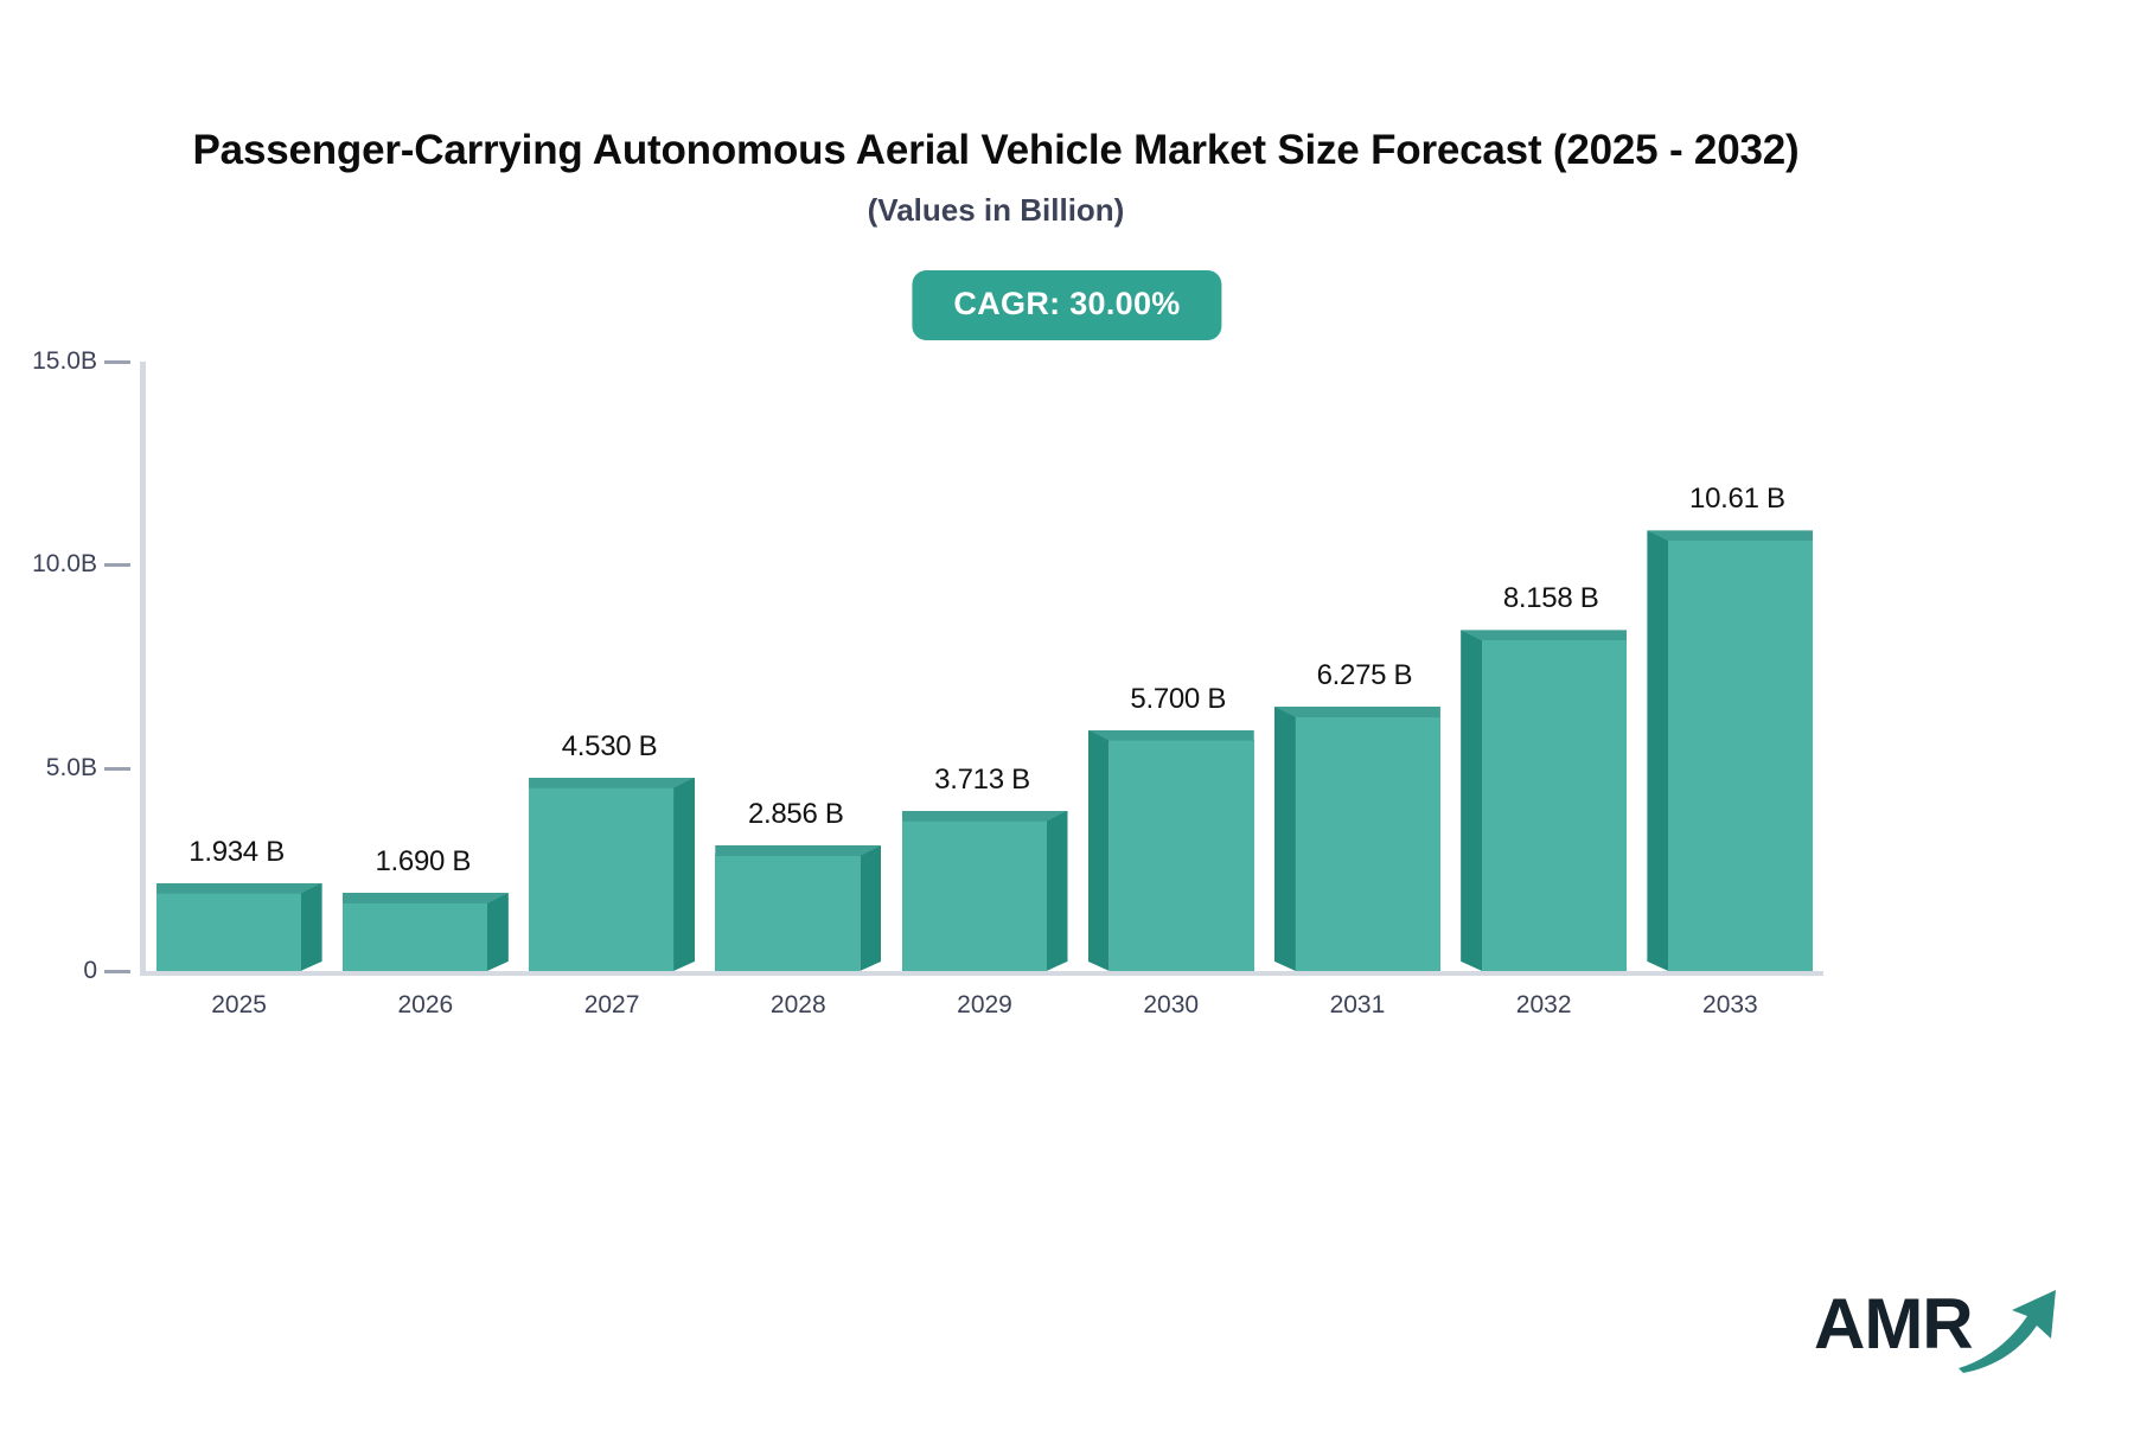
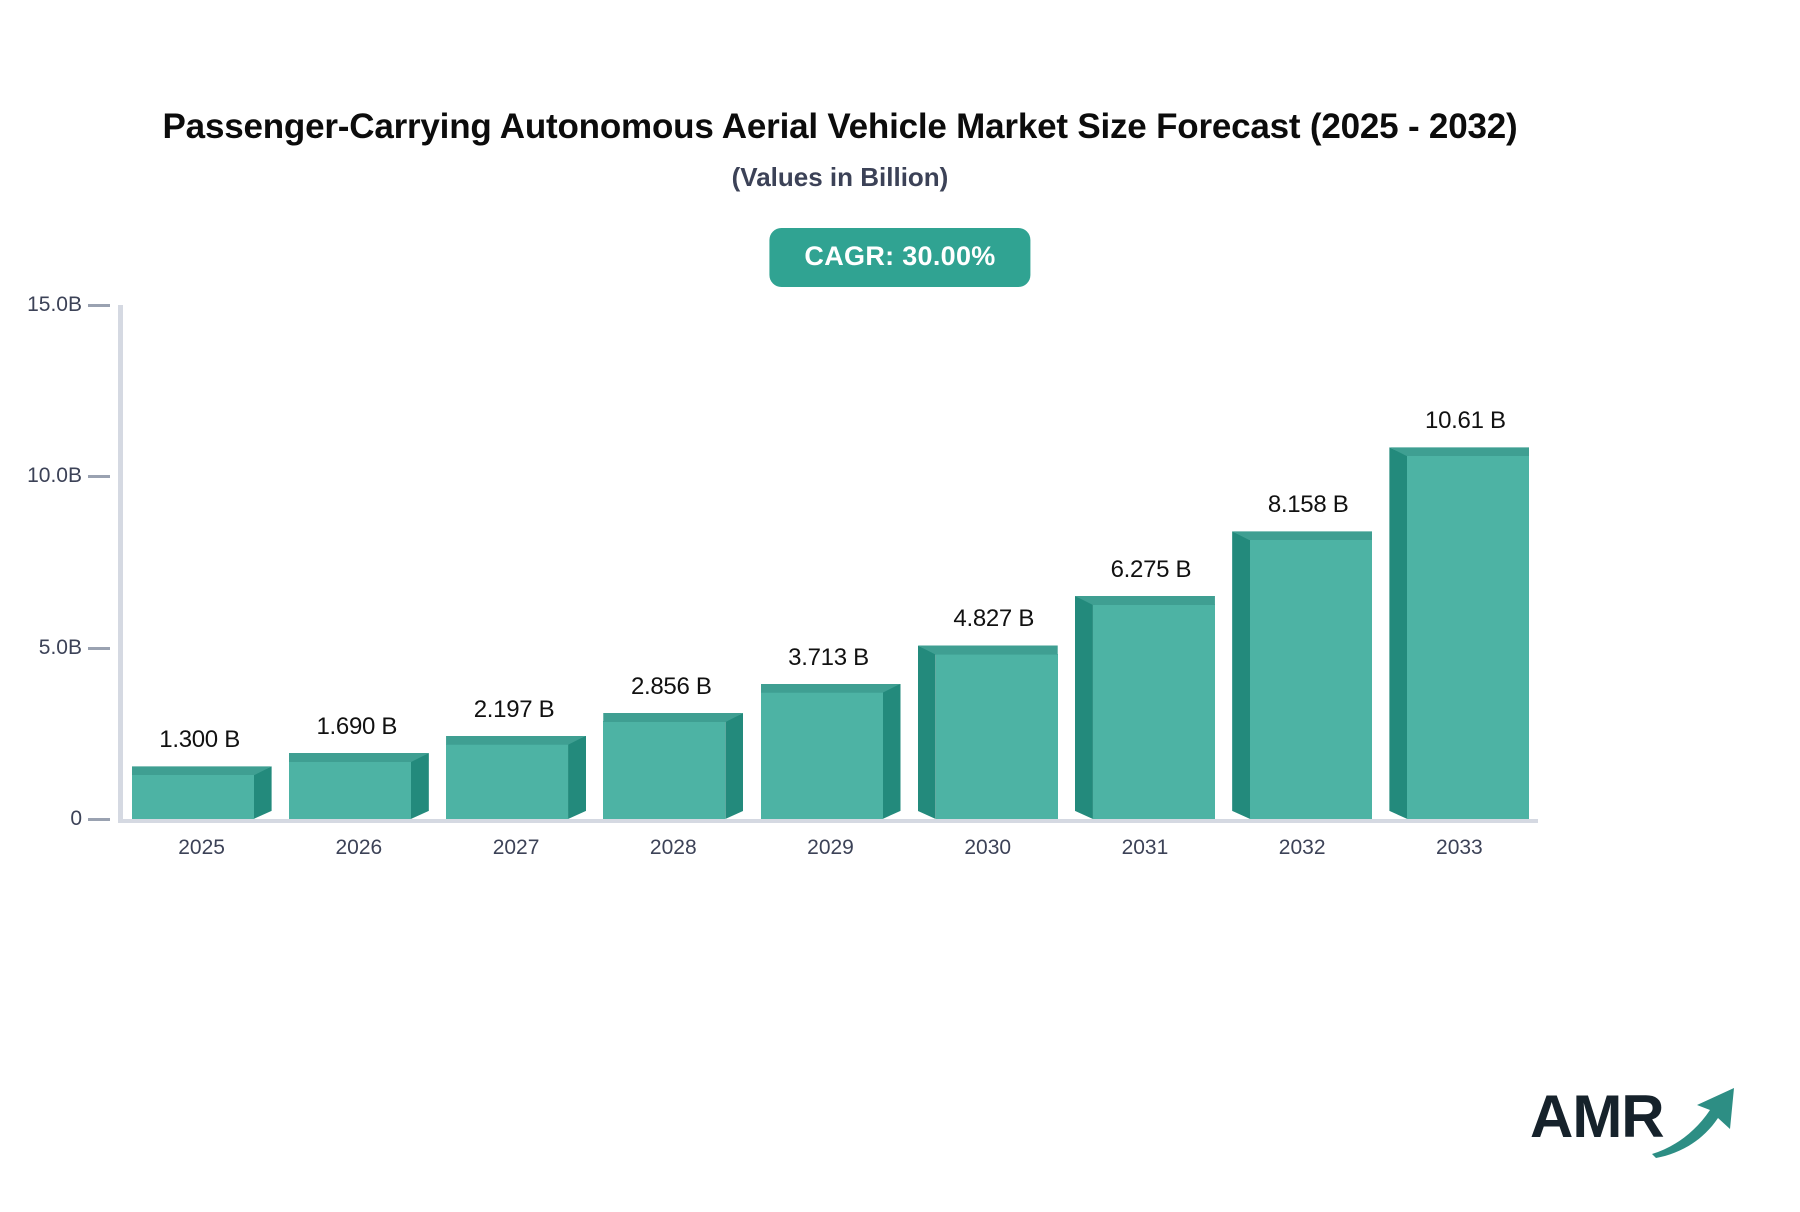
2025: 1.934 -> 1.300
2027: 4.530 -> 2.197
2030: 5.700 -> 4.827
